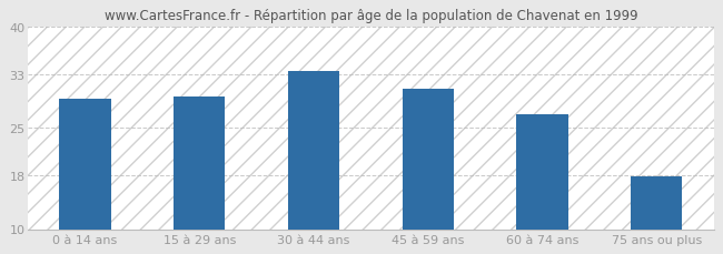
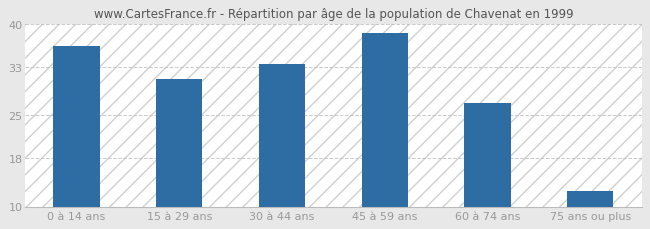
0 à 14 ans: 29.4 -> 36.5
15 à 29 ans: 29.6 -> 31.0
45 à 59 ans: 30.8 -> 38.5
75 ans ou plus: 17.8 -> 12.5
